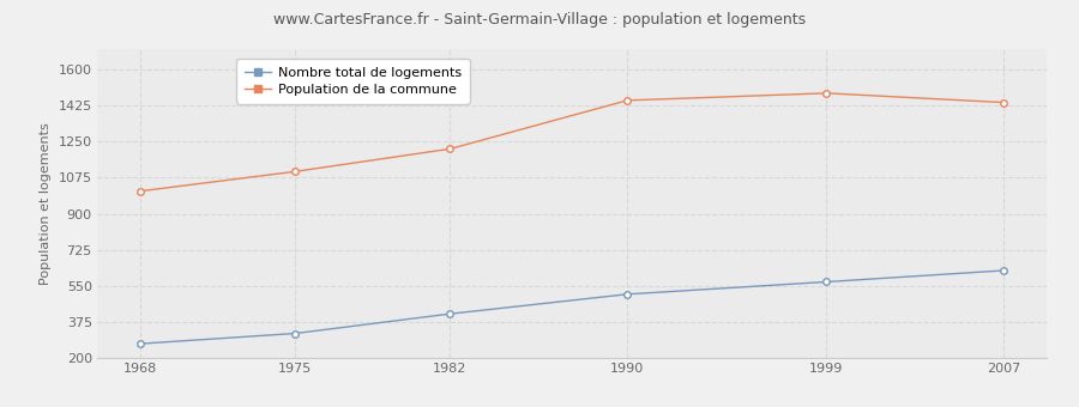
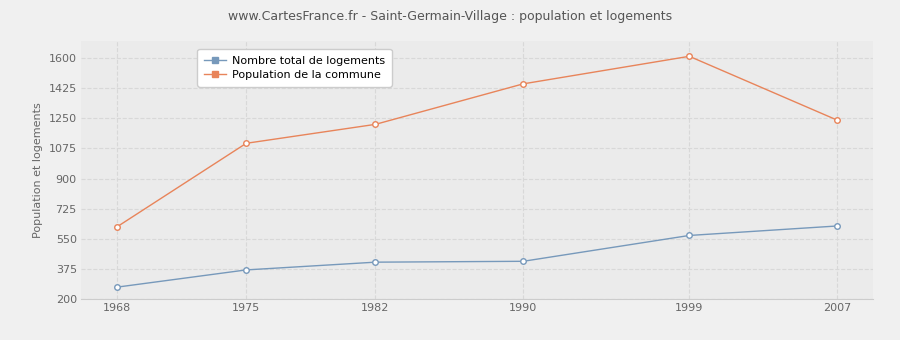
Population de la commune/1968: 1010 -> 620
Nombre total de logements/1975: 320 -> 370
Nombre total de logements/1990: 510 -> 420
Population de la commune/1999: 1480 -> 1610
Population de la commune/2007: 1440 -> 1240
